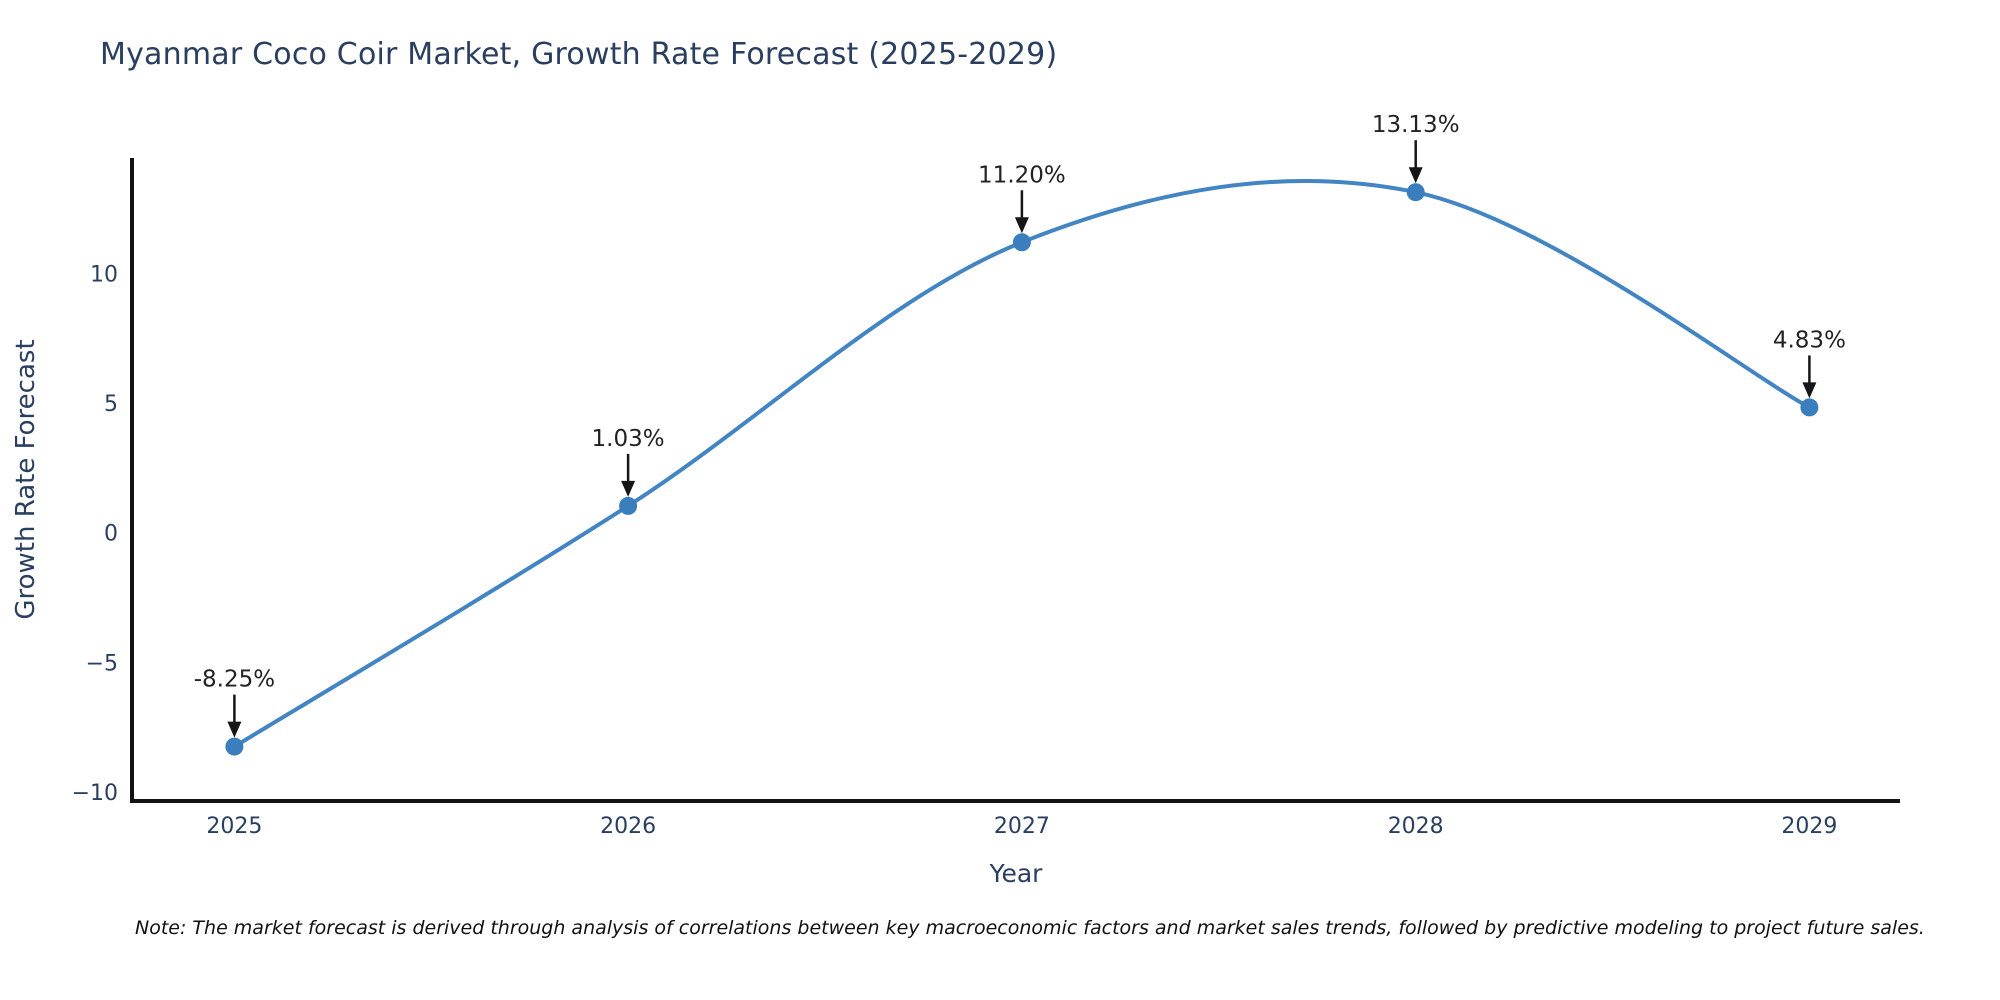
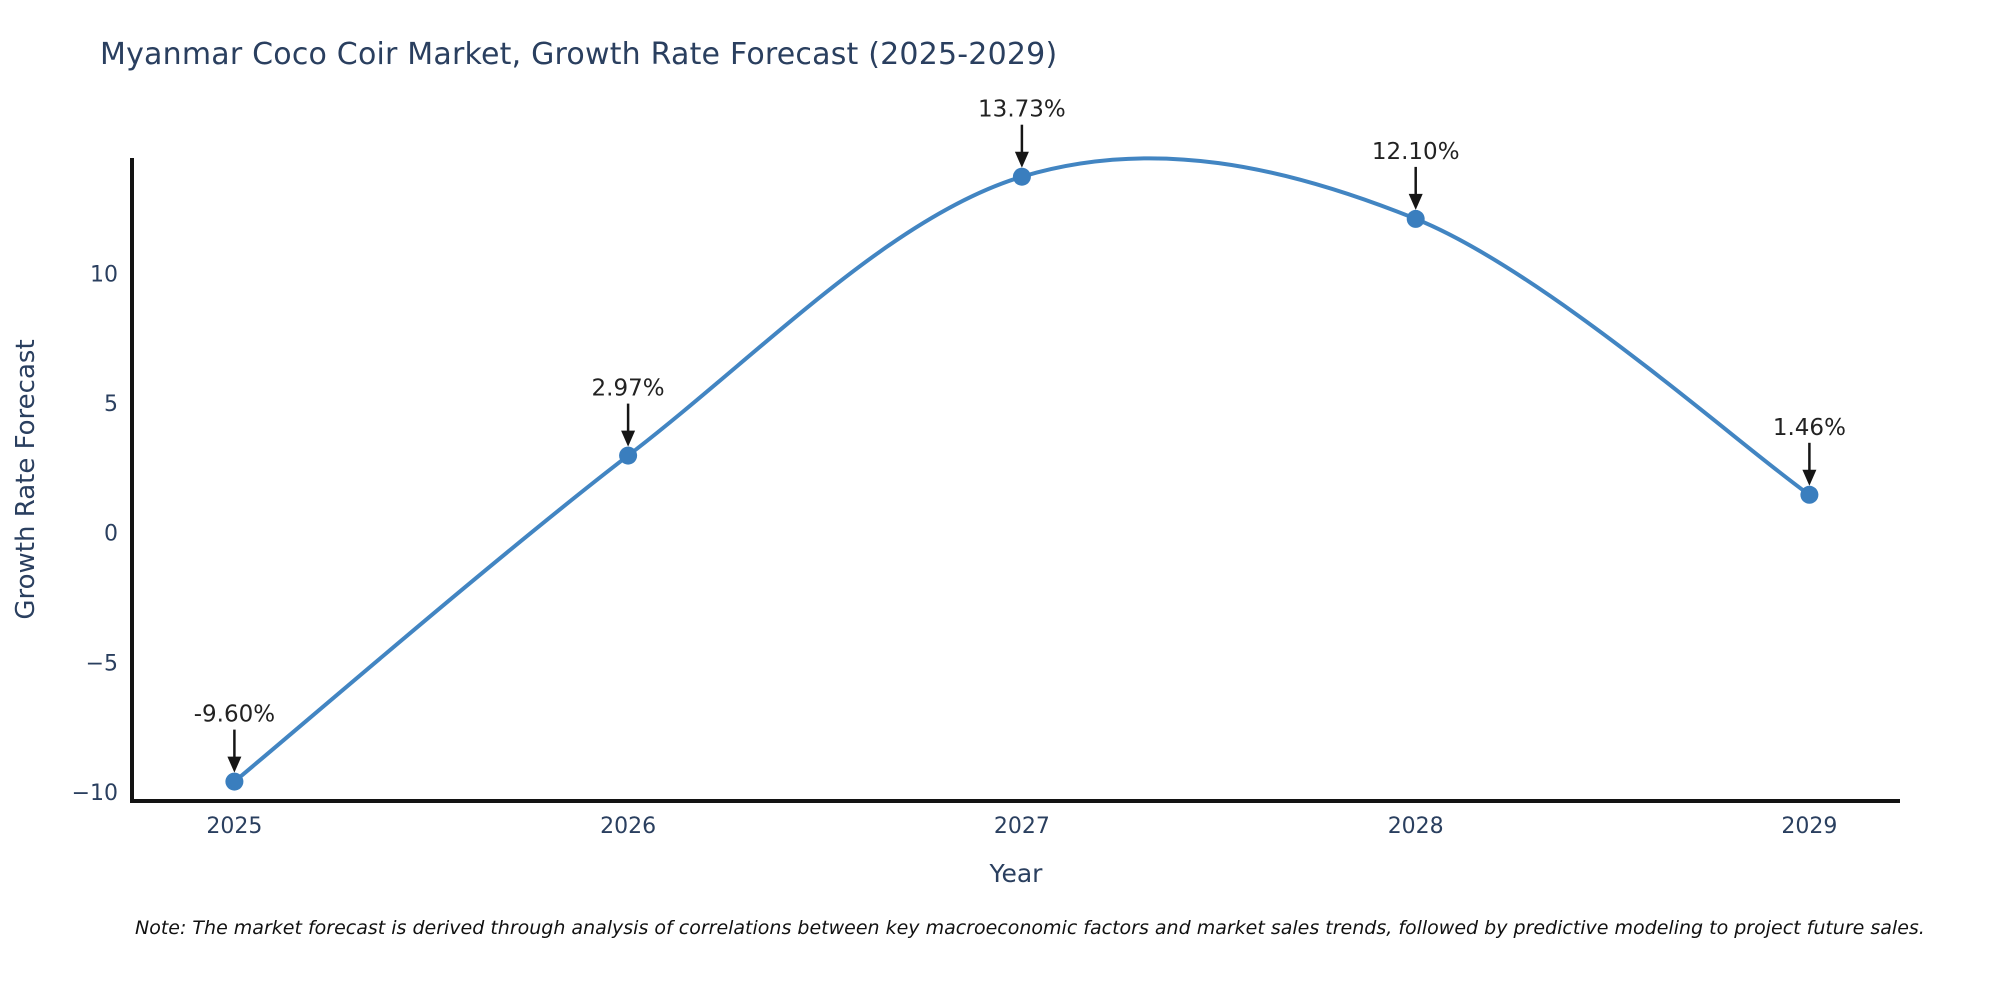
2025: -8.25% -> -9.60%
2026: 1.03% -> 2.97%
2027: 11.20% -> 13.73%
2028: 13.13% -> 12.10%
2029: 4.83% -> 1.46%
